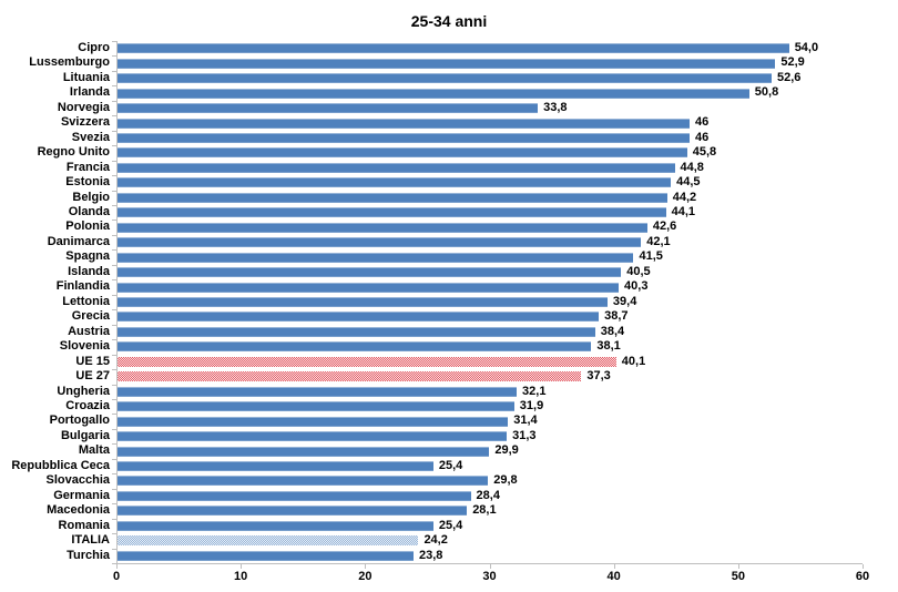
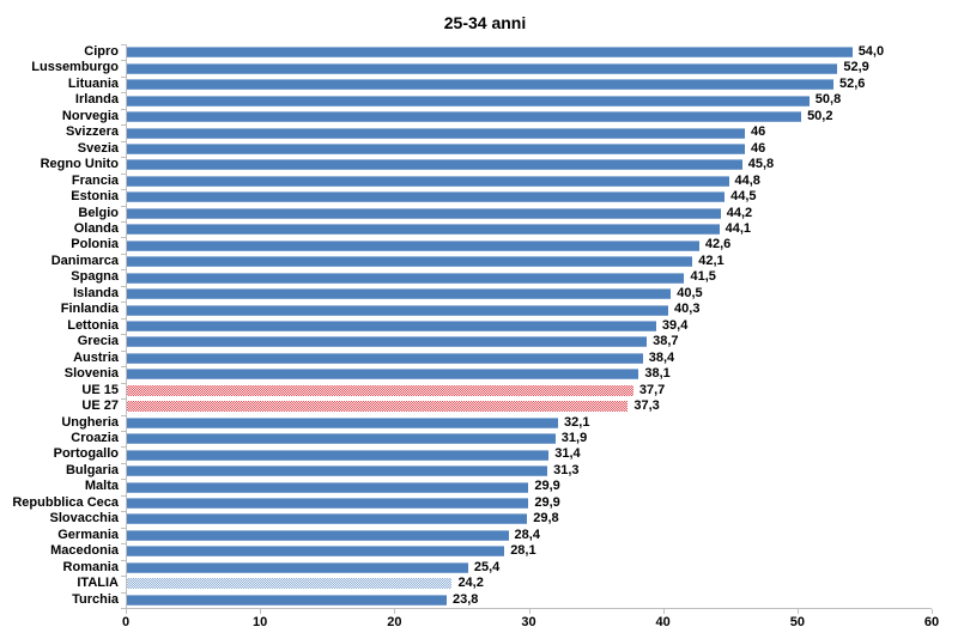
Norvegia: 33,8 -> 50,2
UE 15: 40,1 -> 37,7
Repubblica Ceca: 25,4 -> 29,9
